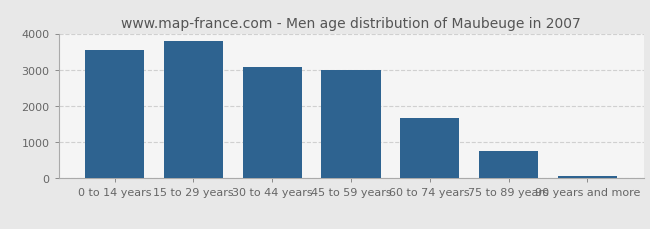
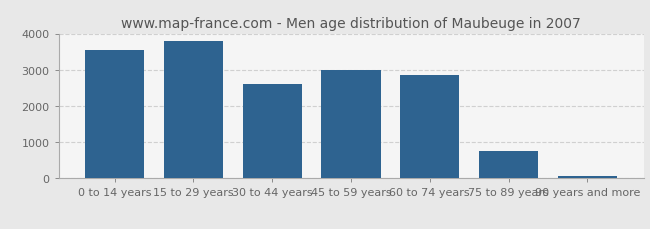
30 to 44 years: 3080 -> 2600
60 to 74 years: 1680 -> 2850
